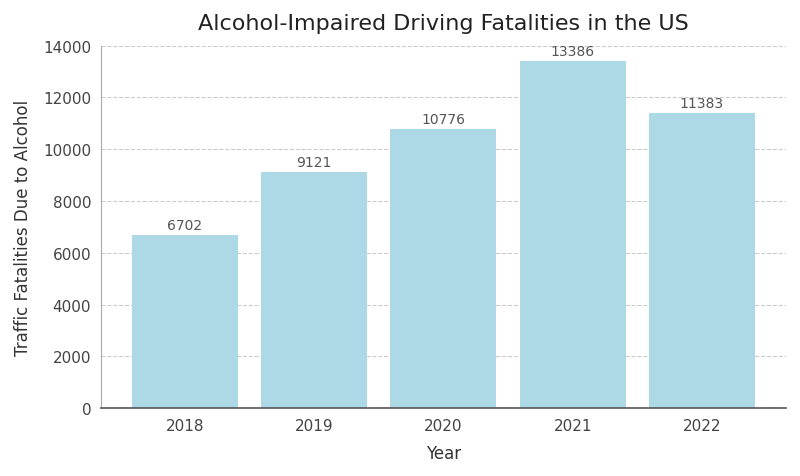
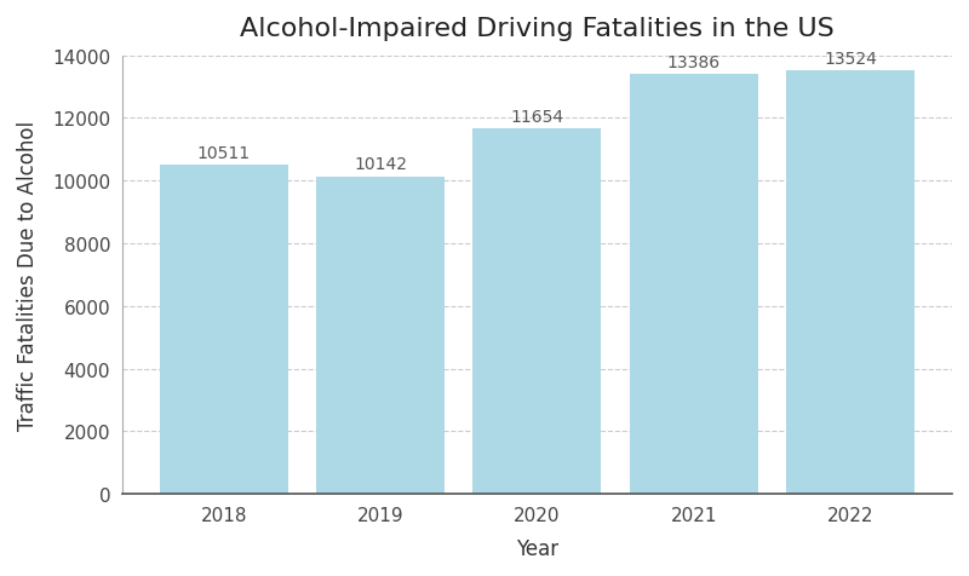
2018: 6702 -> 10511
2019: 9121 -> 10142
2020: 10776 -> 11654
2022: 11383 -> 13524
